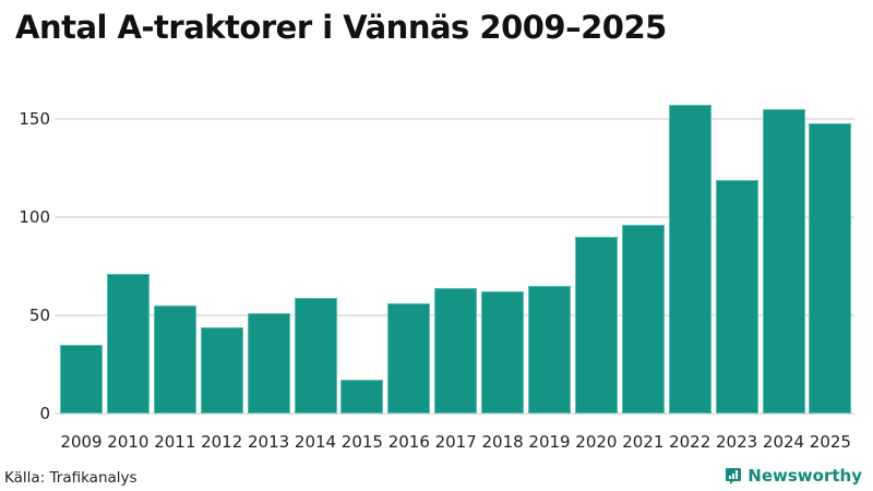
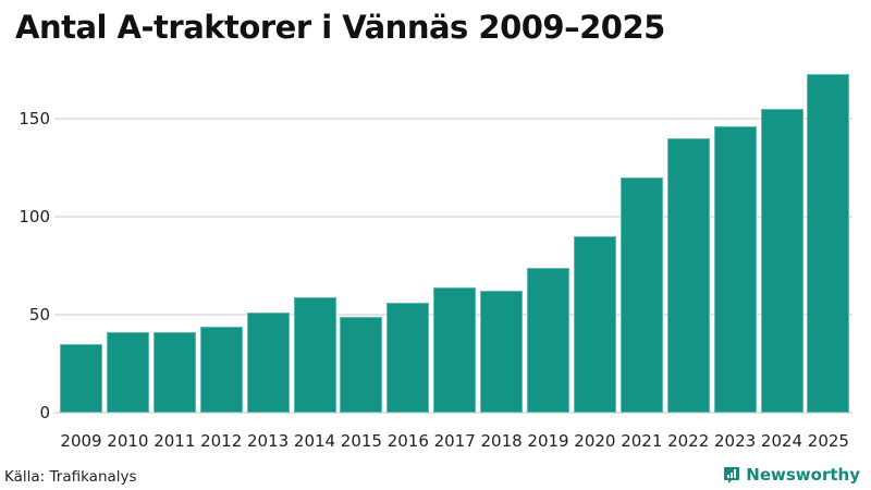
2010: 71 -> 41
2011: 55 -> 41
2015: 17 -> 49
2019: 65 -> 74
2021: 96 -> 120
2022: 157 -> 140
2023: 119 -> 146
2025: 148 -> 173
